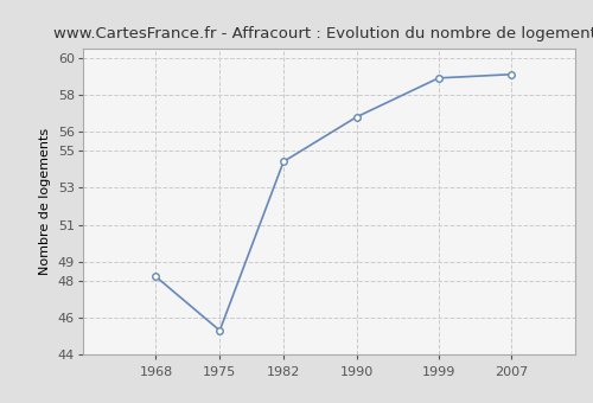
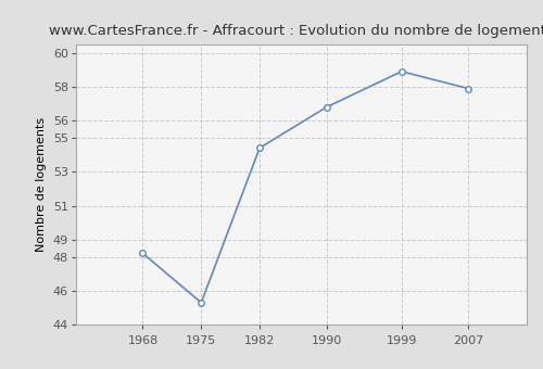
2007: 59.1 -> 57.9
